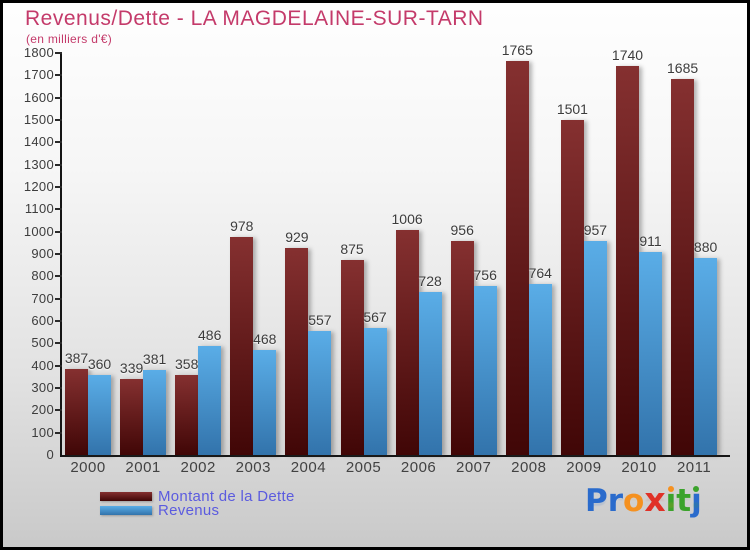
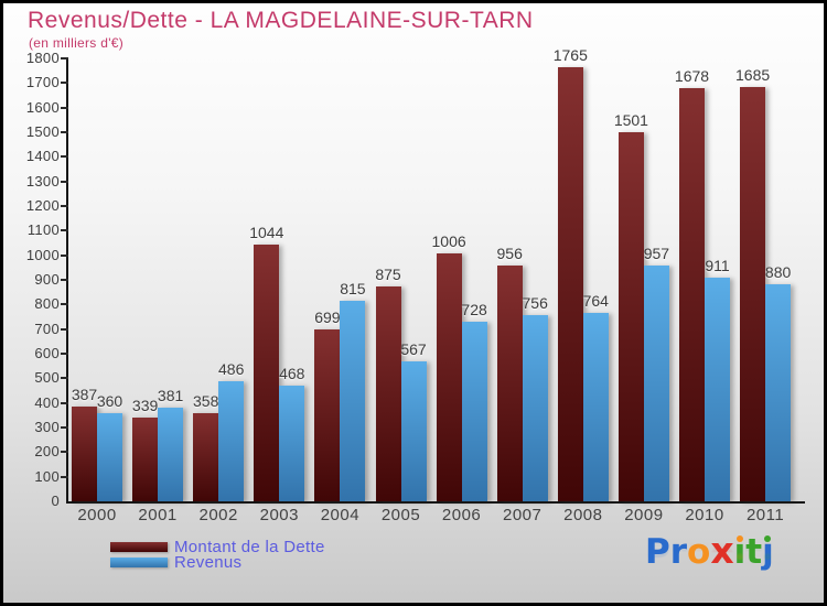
Montant de la Dette/2003: 978 -> 1044
Montant de la Dette/2004: 929 -> 699
Revenus/2004: 557 -> 815
Montant de la Dette/2010: 1740 -> 1678
